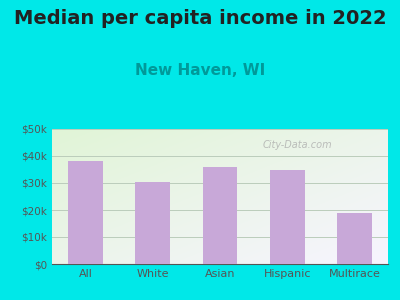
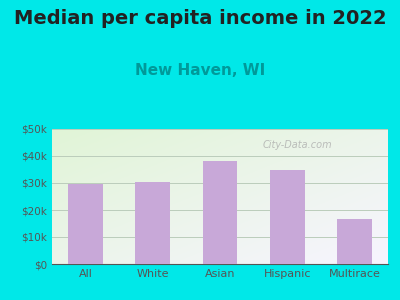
All: $38.0k -> $29.5k
Asian: $36.0k -> $38.0k
Multirace: $19.0k -> $16.5k
